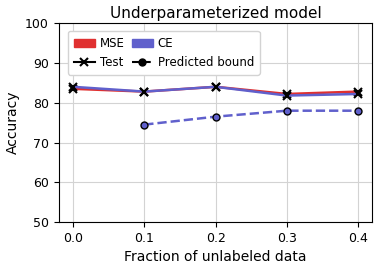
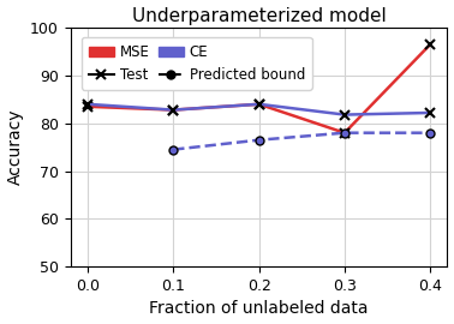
MSE/0.3: 82.2 -> 78.0
MSE/0.4: 82.8 -> 96.5
